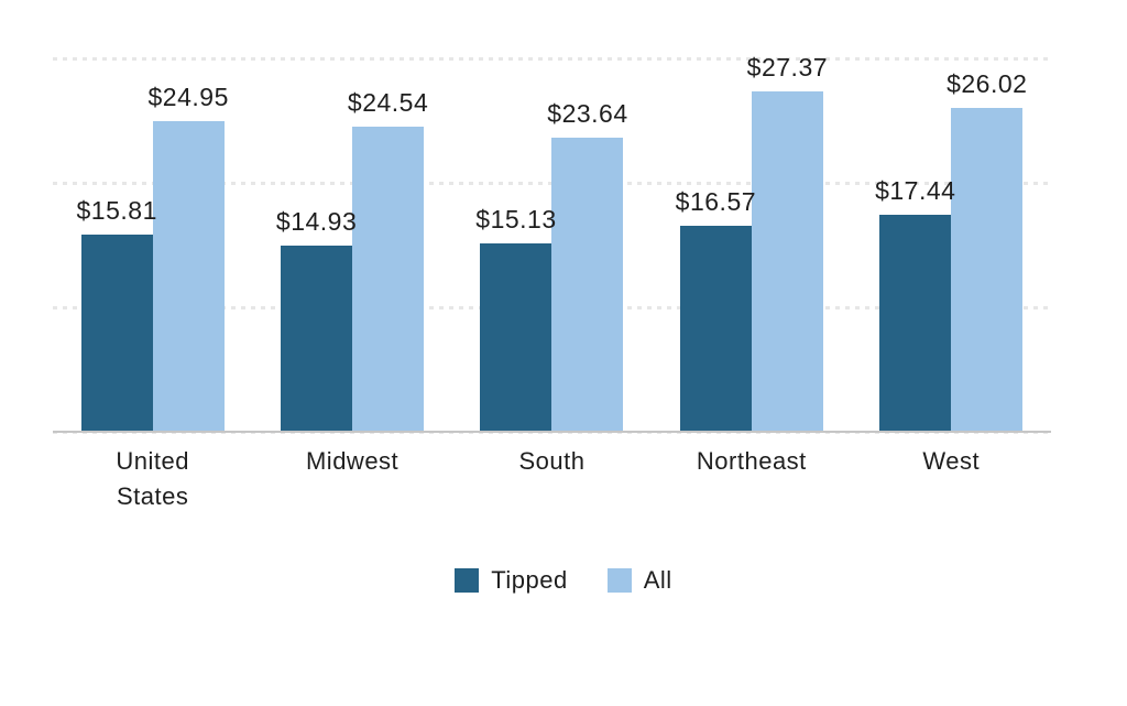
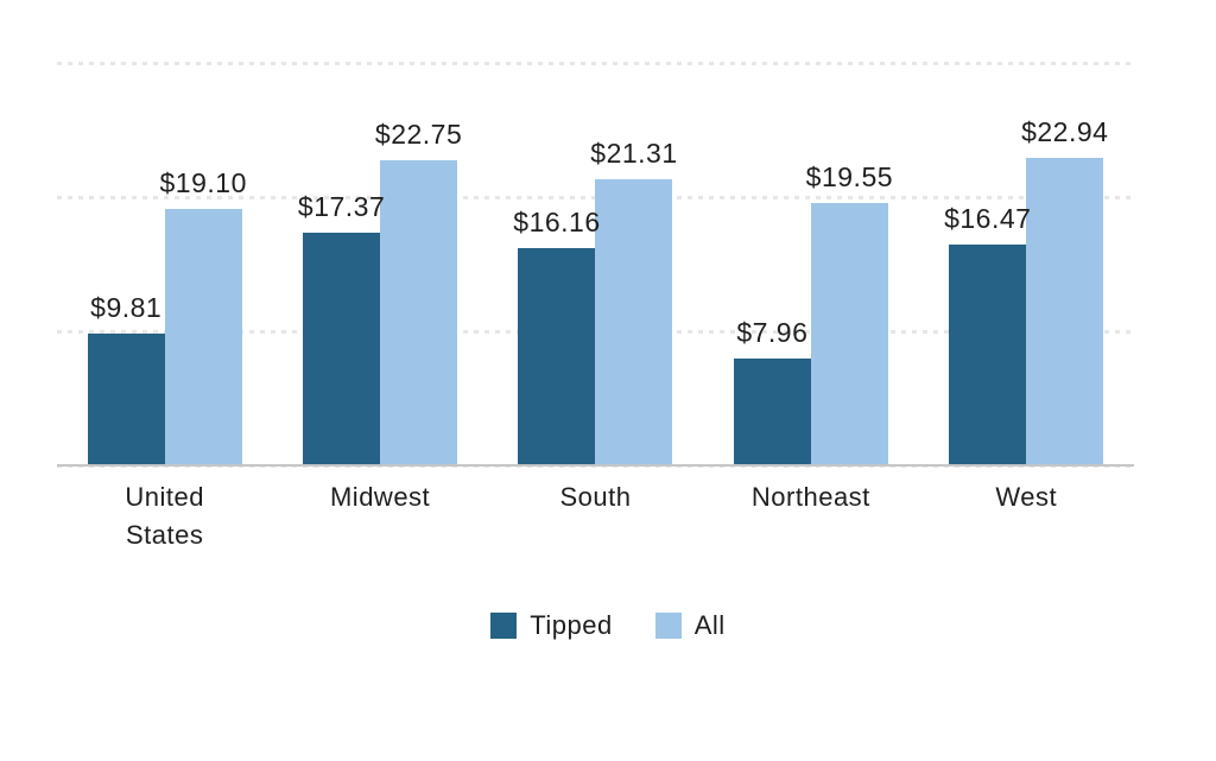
Tipped/United States: $15.81 -> $9.81
All/United States: $24.95 -> $19.10
Tipped/Midwest: $14.93 -> $17.37
All/Midwest: $24.54 -> $22.75
Tipped/South: $15.13 -> $16.16
All/South: $23.64 -> $21.31
Tipped/Northeast: $16.57 -> $7.96
All/Northeast: $27.37 -> $19.55
Tipped/West: $17.44 -> $16.47
All/West: $26.02 -> $22.94
